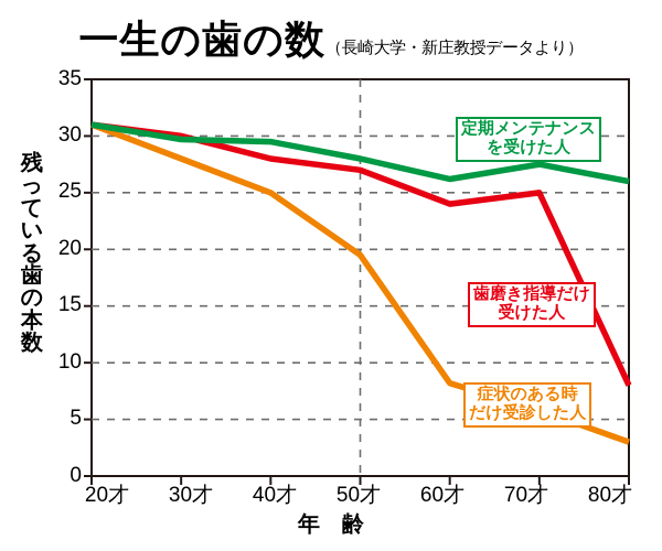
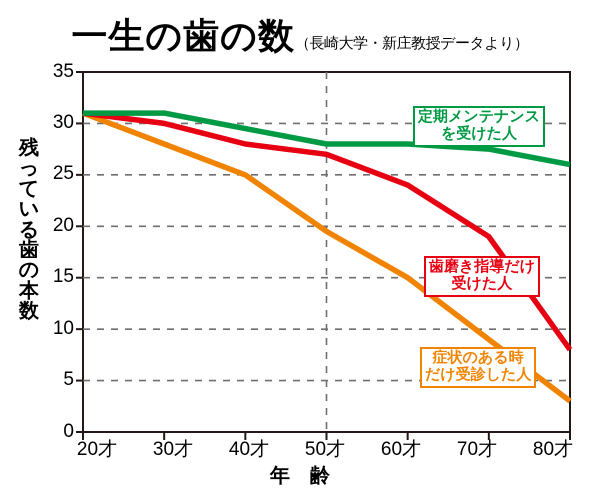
定期メンテナンスを受けた人/30才: 29.7 -> 31.0
定期メンテナンスを受けた人/60才: 26.2 -> 28.0
症状のある時だけ受診した人/60才: 8.2 -> 15.0
歯磨き指導だけ受けた人/70才: 25 -> 19
症状のある時だけ受診した人/70才: 5.8 -> 9.0
